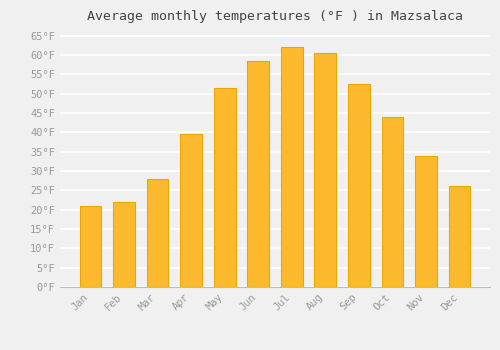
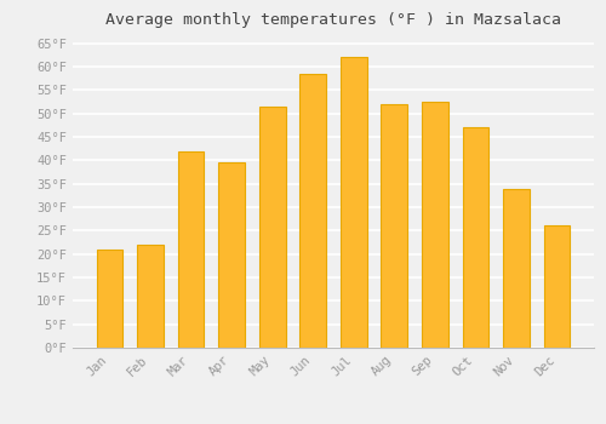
Mar: 28.0°F -> 42.0°F
Aug: 60.5°F -> 52.0°F
Oct: 44.0°F -> 47.0°F
